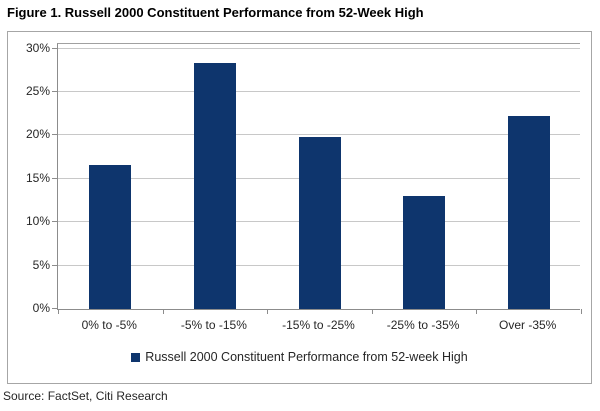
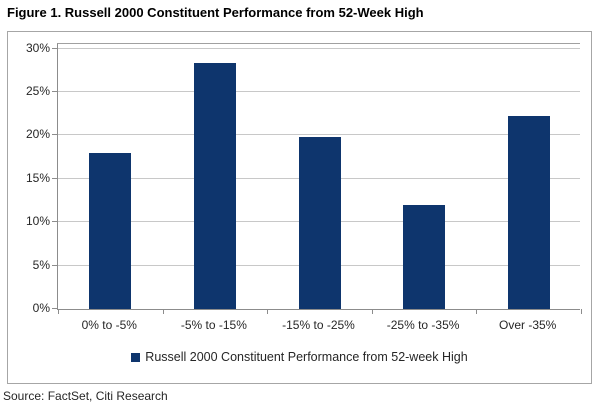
0% to -5%: 17% -> 18%
-25% to -35%: 13% -> 12%
